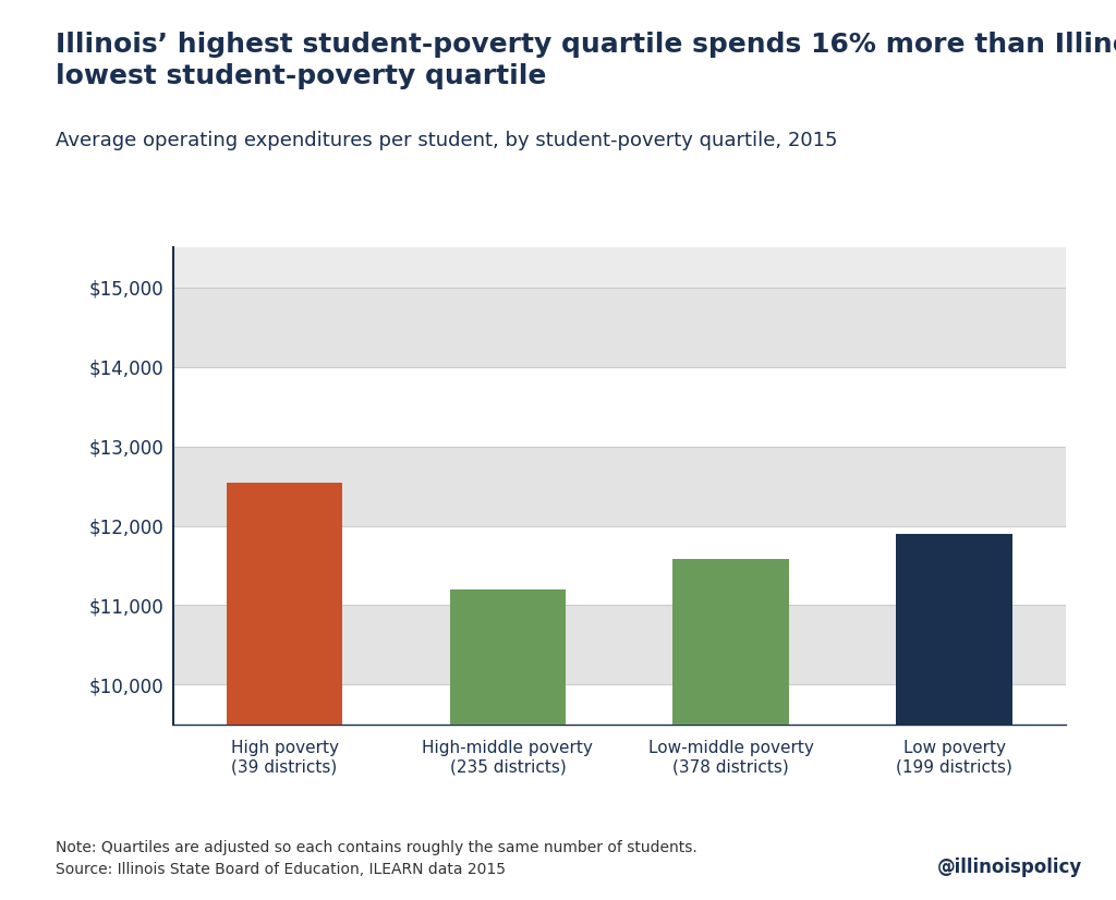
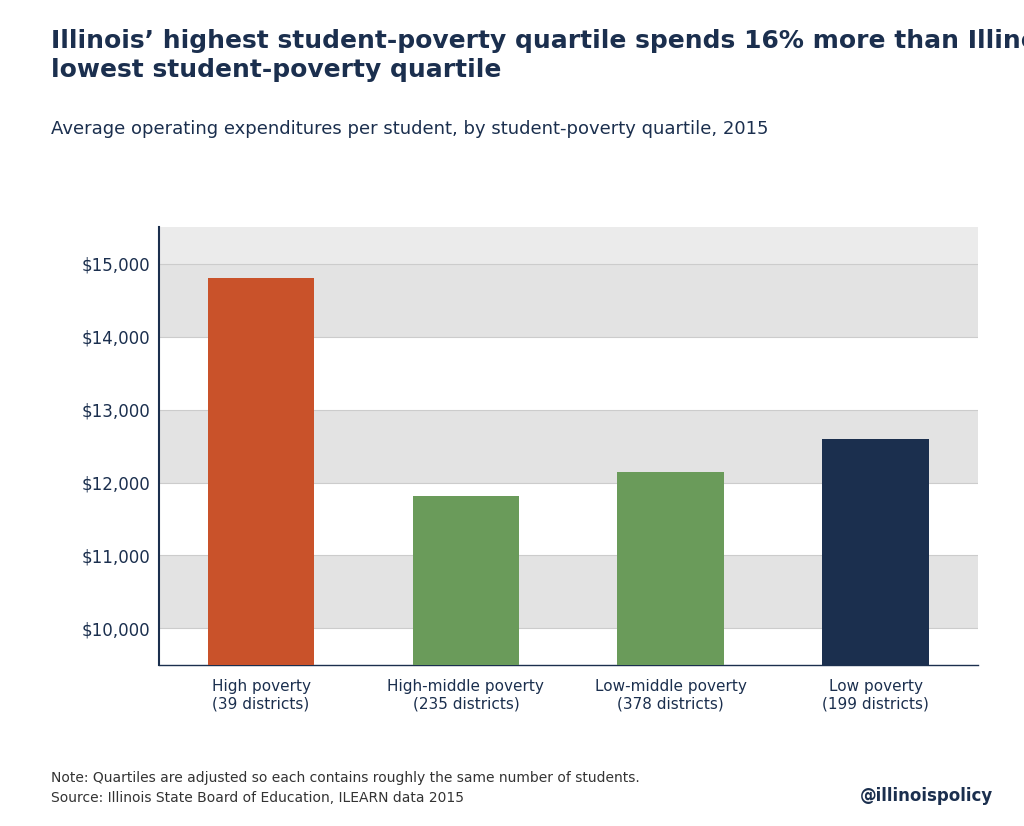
High poverty (39 districts): $12,540 -> $14,800
High-middle poverty (235 districts): $11,200 -> $11,820
Low-middle poverty (378 districts): $11,580 -> $12,150
Low poverty (199 districts): $11,900 -> $12,600
